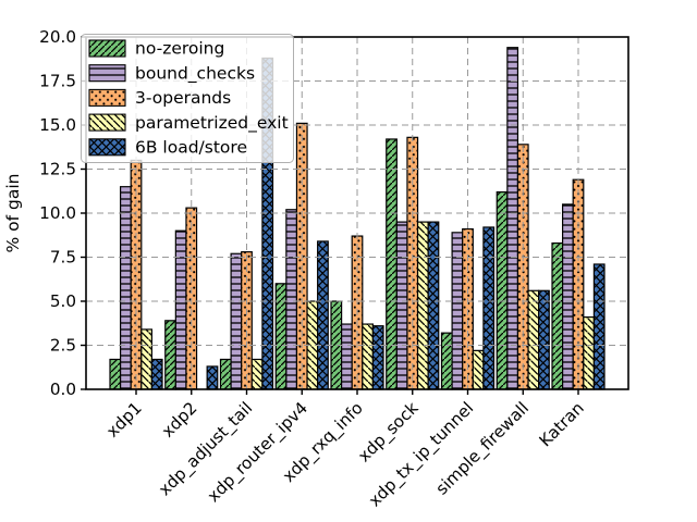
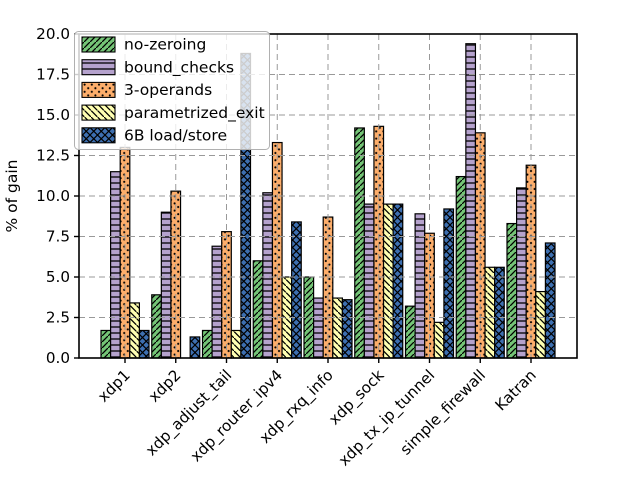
bound_checks/xdp_adjust_tail: 7.7 -> 6.9
3-operands/xdp_router_ipv4: 15.1 -> 13.3
3-operands/xdp_tx_ip_tunnel: 9.1 -> 7.7
